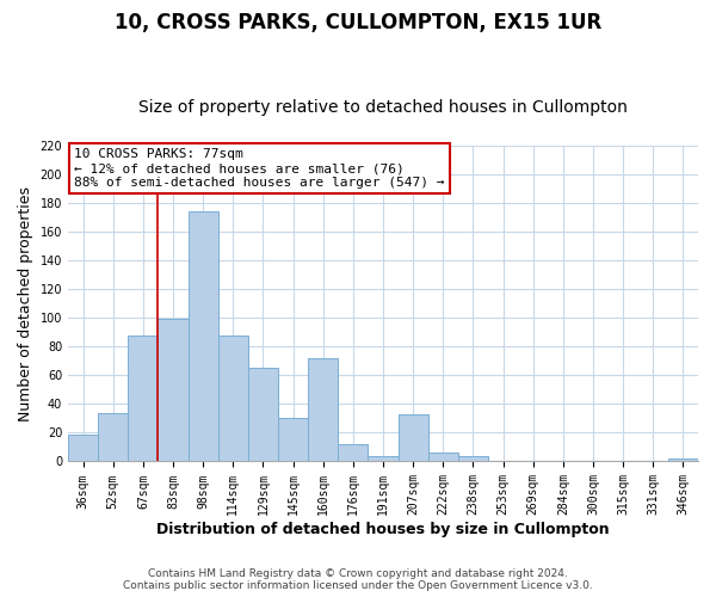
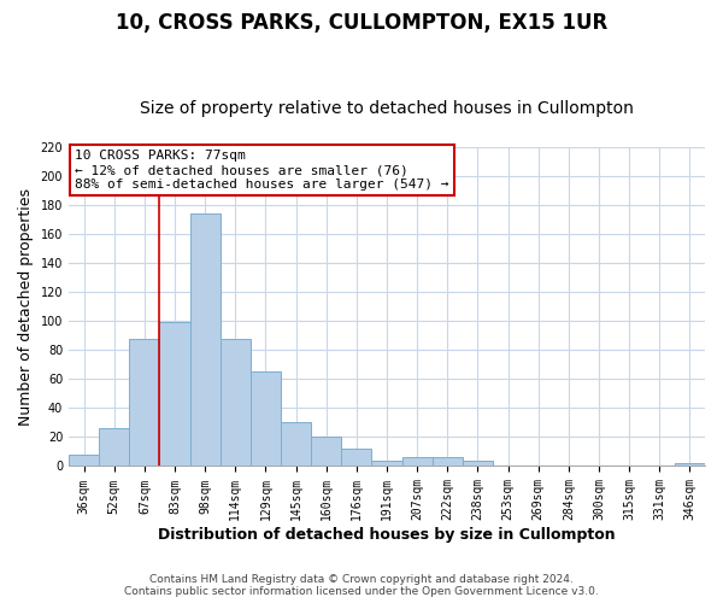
36sqm: 19 -> 8
52sqm: 34 -> 26
160sqm: 72 -> 20
207sqm: 33 -> 6
